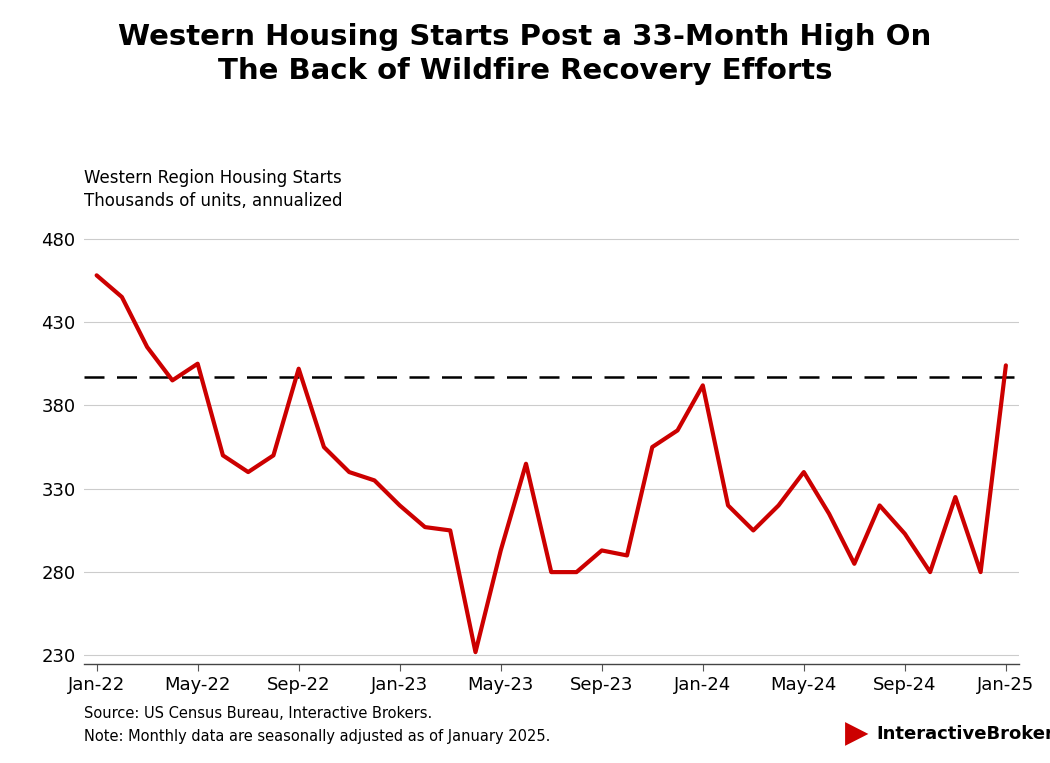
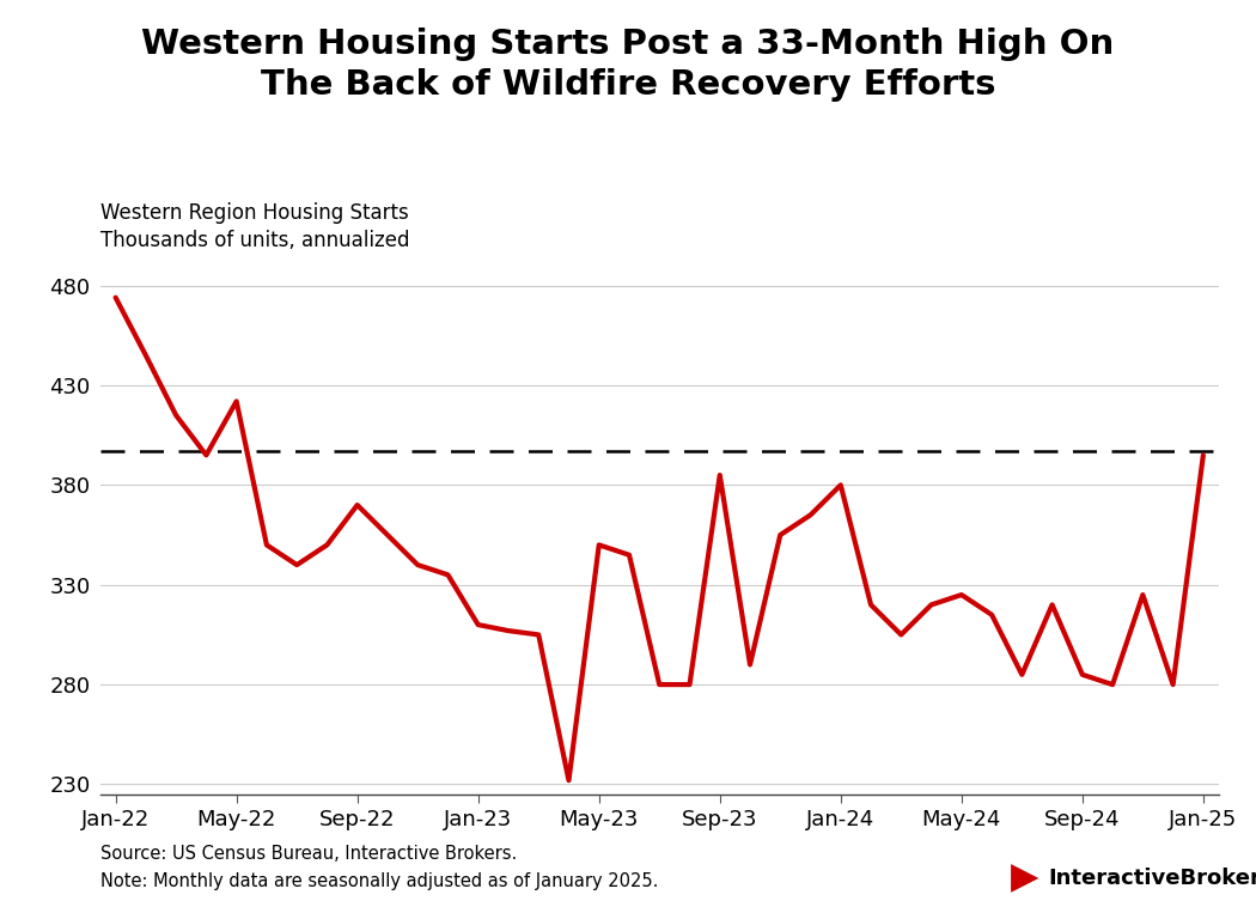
Jan-22: 458 -> 474
May-22: 405 -> 422
Sep-22: 402 -> 370
Jan-23: 320 -> 310
May-23: 293 -> 350
Sep-23: 293 -> 385
Jan-24: 392 -> 380
May-24: 340 -> 325
Sep-24: 303 -> 285
Jan-25: 404 -> 395
